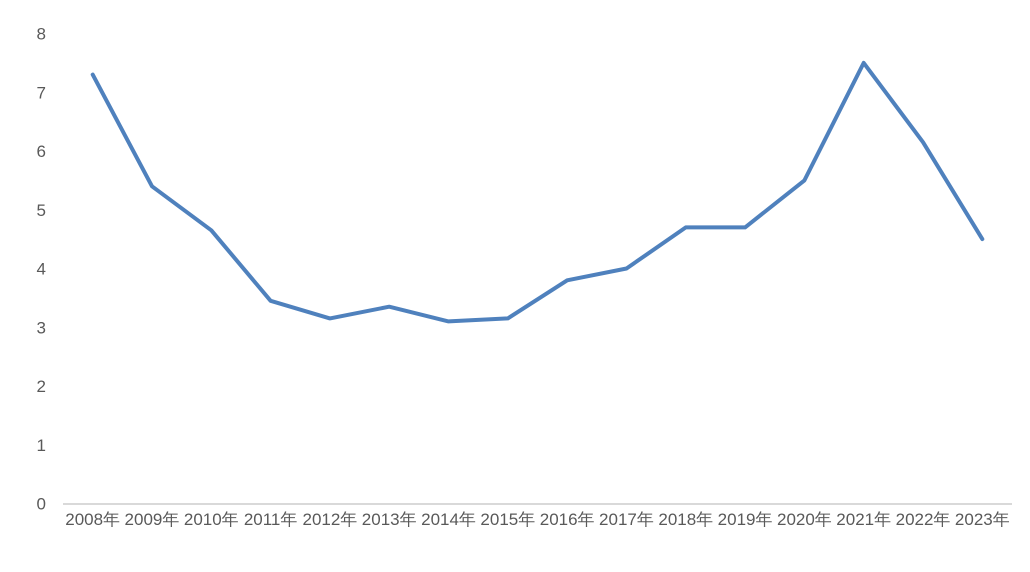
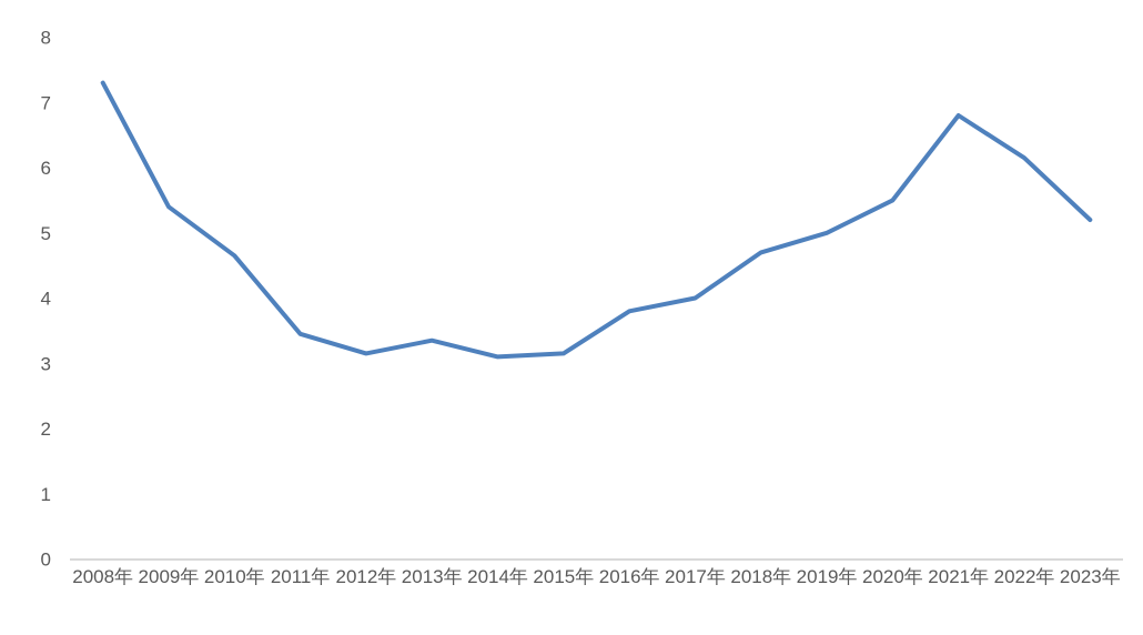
2019年: 4.7 -> 5.0
2021年: 7.5 -> 6.8
2023年: 4.5 -> 5.2
